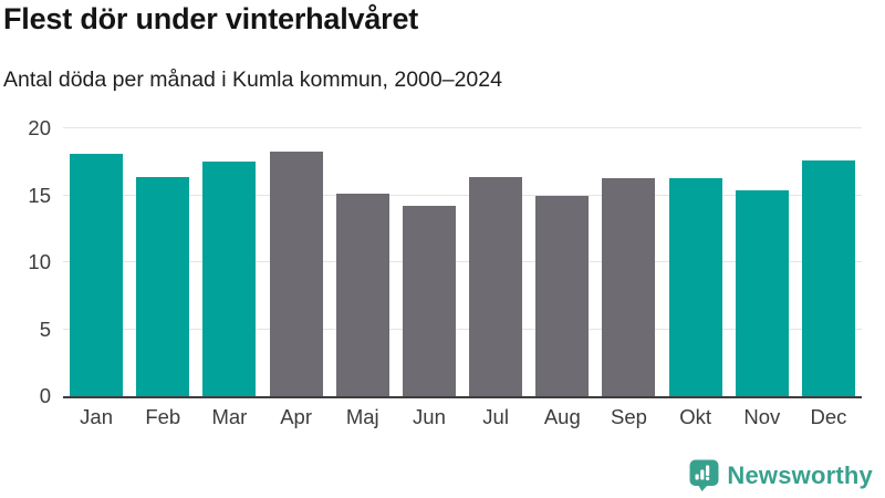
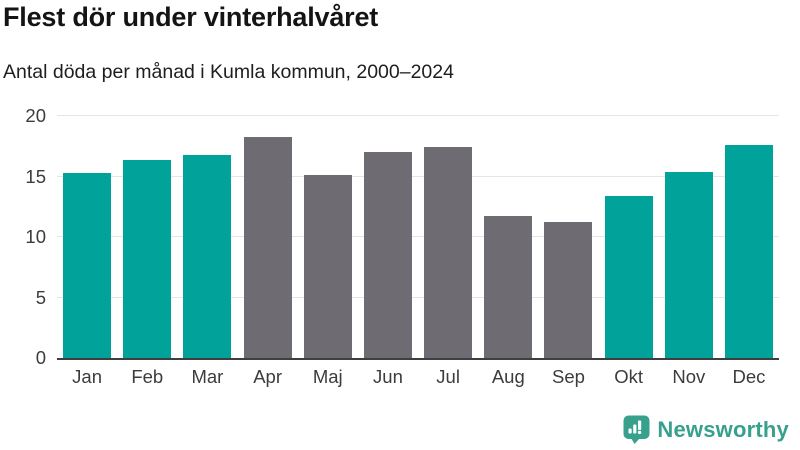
Jan: 18.1 -> 15.3
Mar: 17.5 -> 16.8
Jun: 14.2 -> 17.0
Jul: 16.4 -> 17.4
Aug: 15.0 -> 11.7
Sep: 16.3 -> 11.2
Okt: 16.3 -> 13.4
